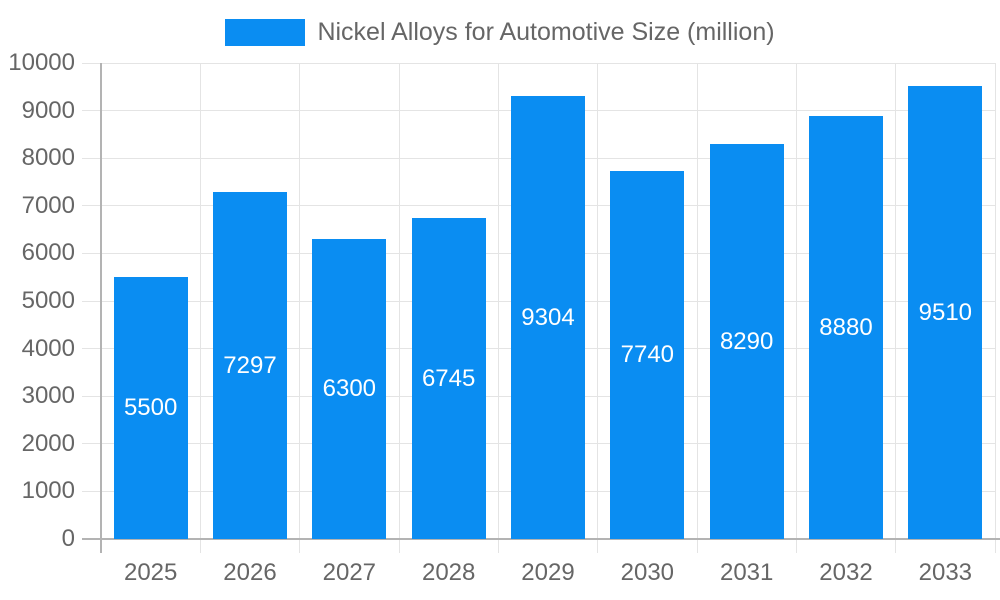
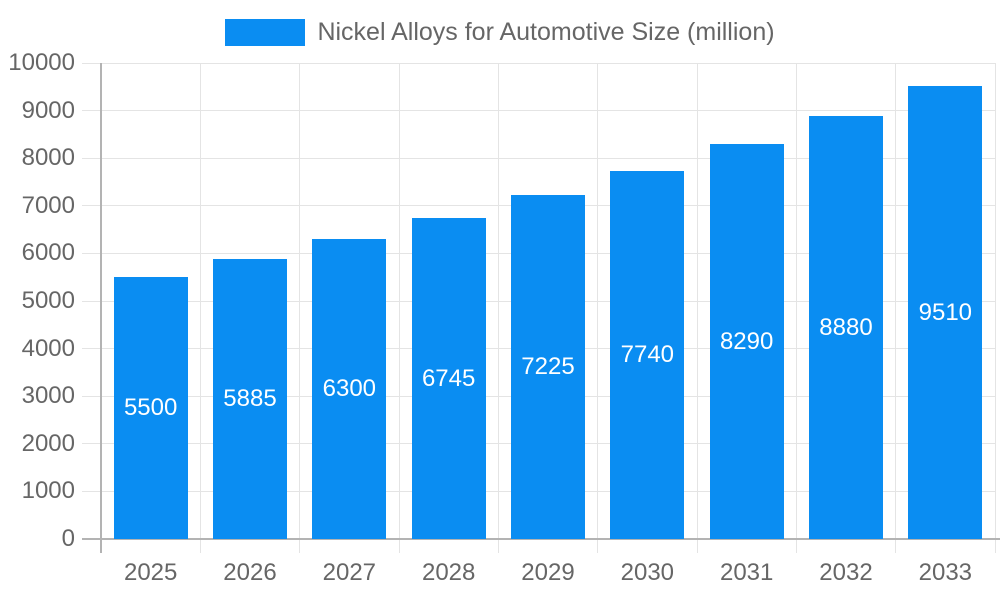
2026: 7297 -> 5885
2029: 9304 -> 7225
